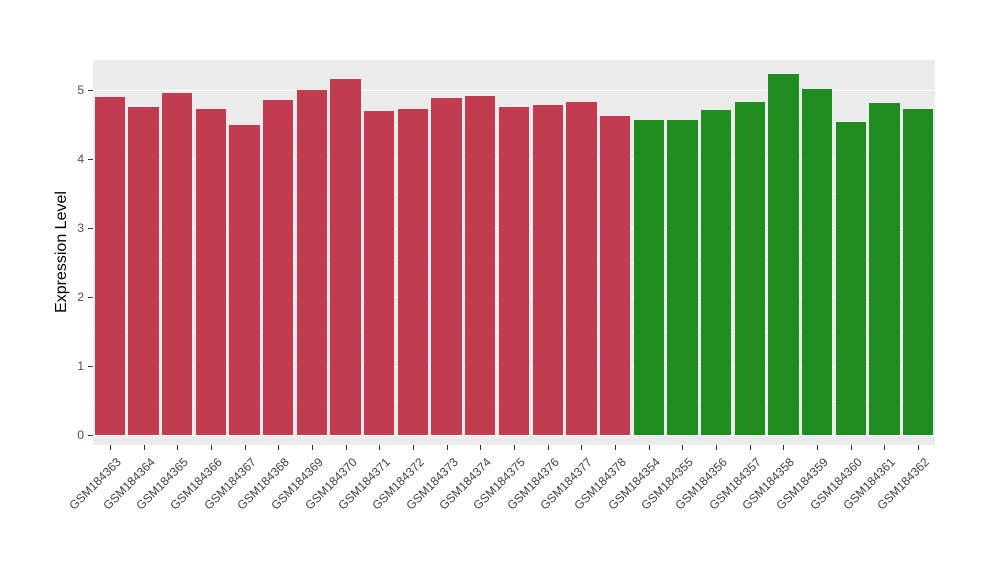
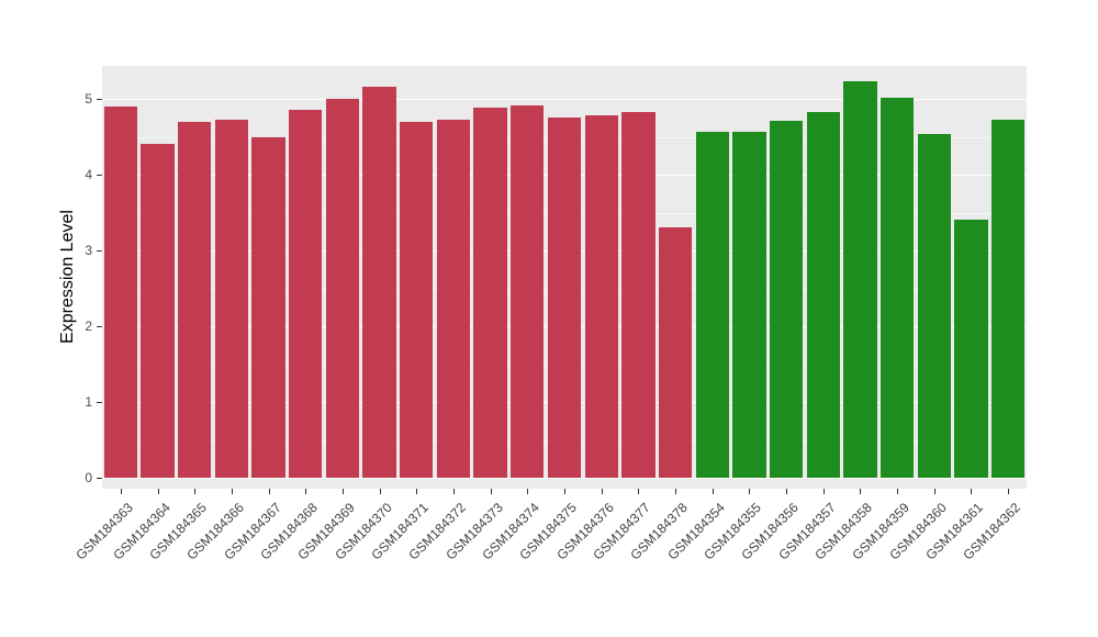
GSM184364: 4.8 -> 4.4
GSM184365: 5.0 -> 4.7
GSM184378: 4.6 -> 3.3
GSM184361: 4.8 -> 3.4
